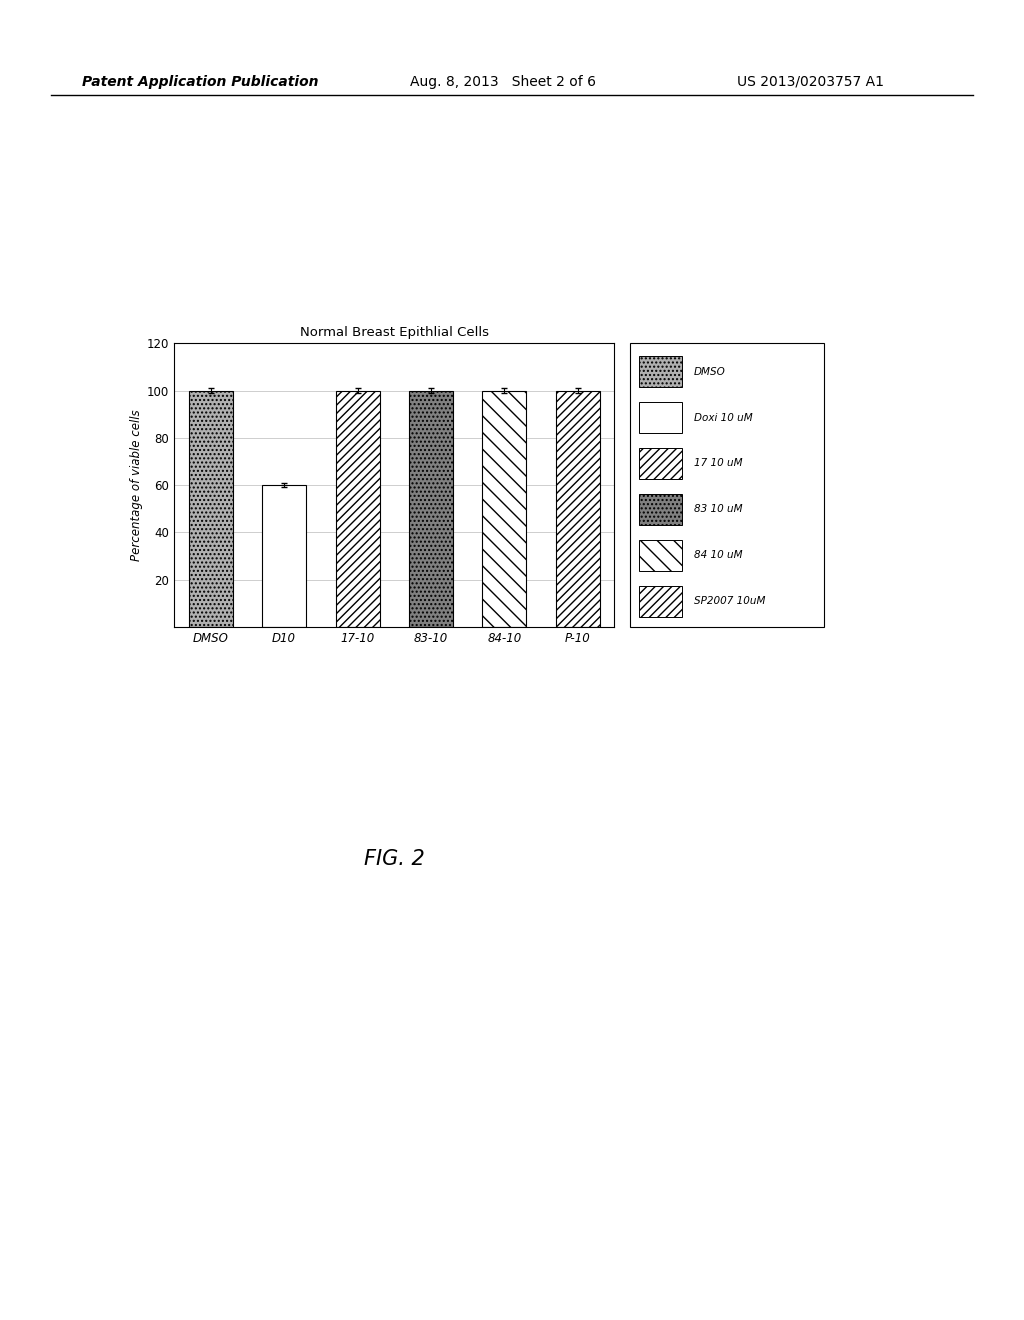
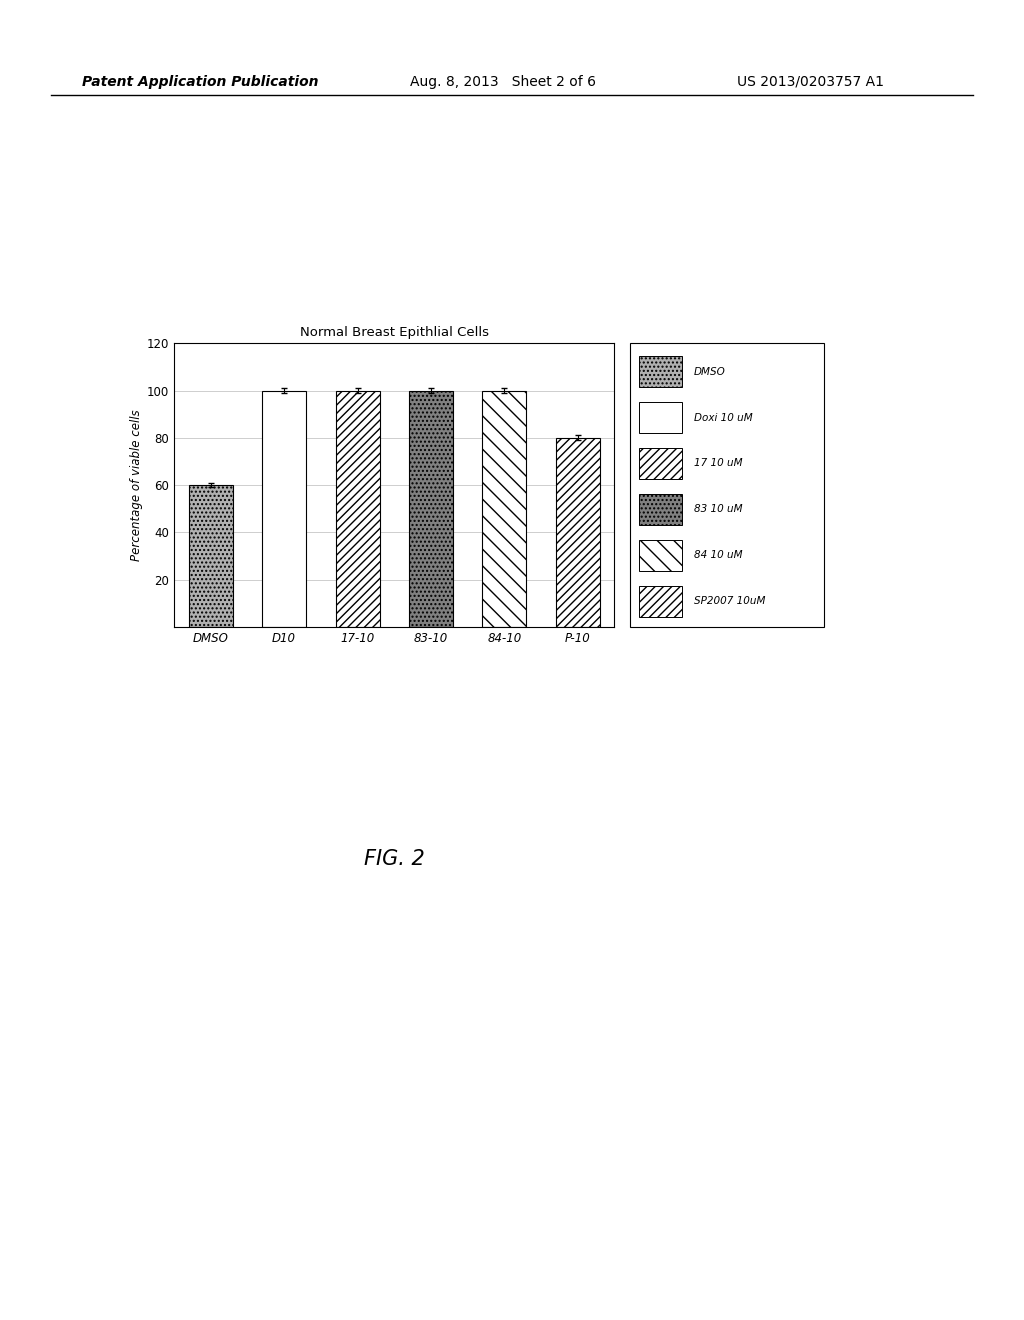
DMSO: 100 -> 60
D10: 60 -> 100
P-10: 100 -> 80
